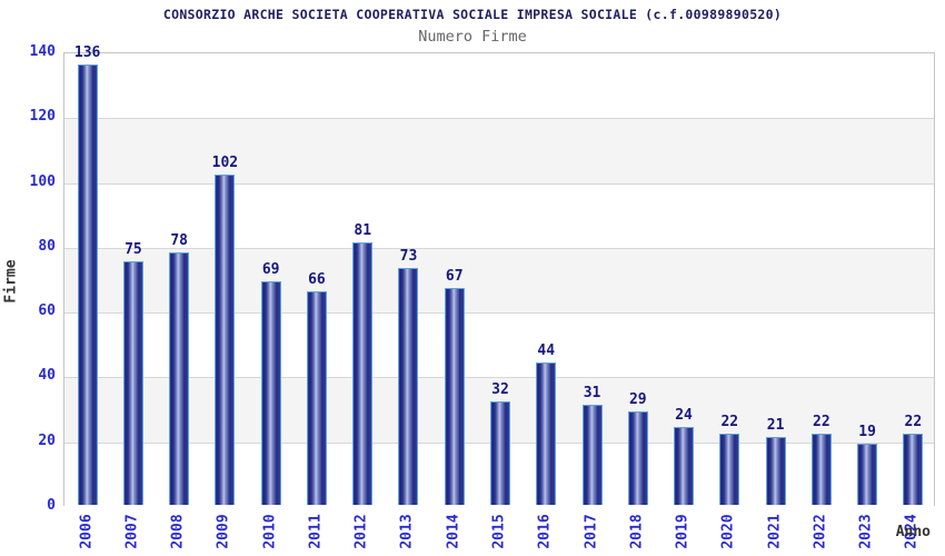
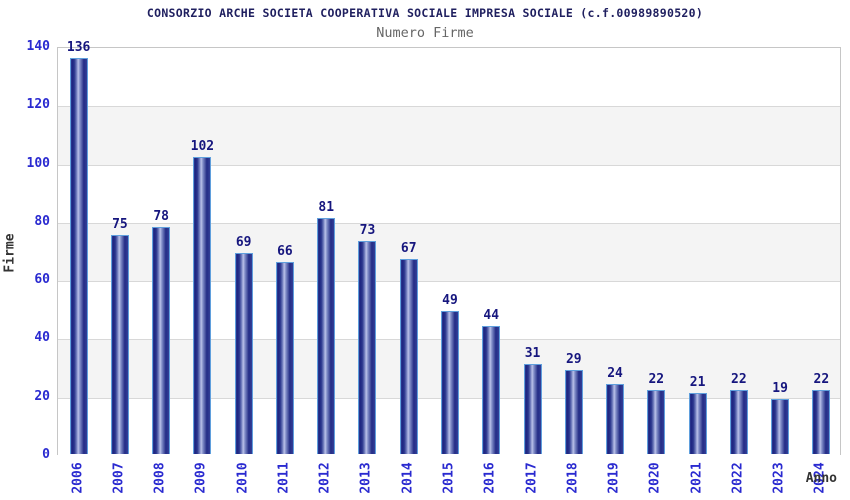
2015: 32 -> 49
